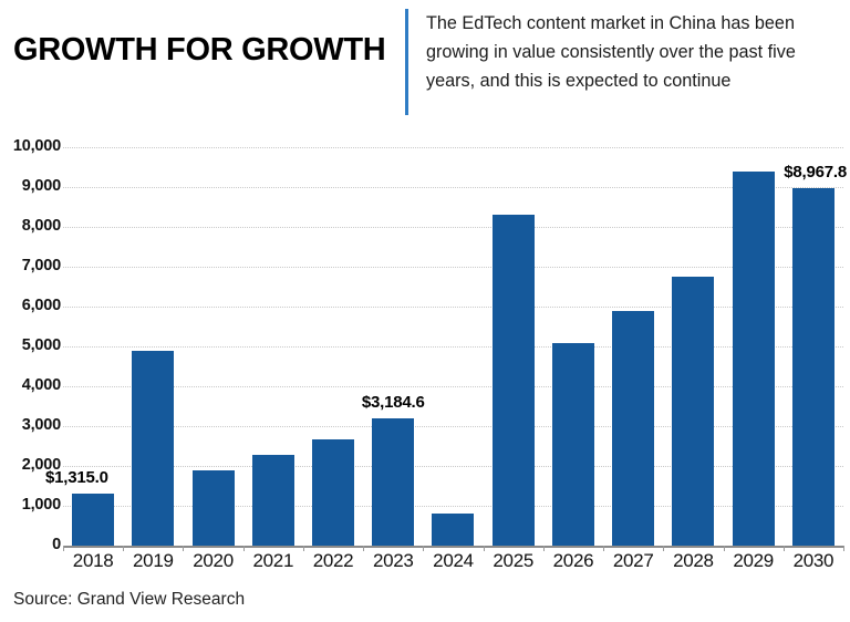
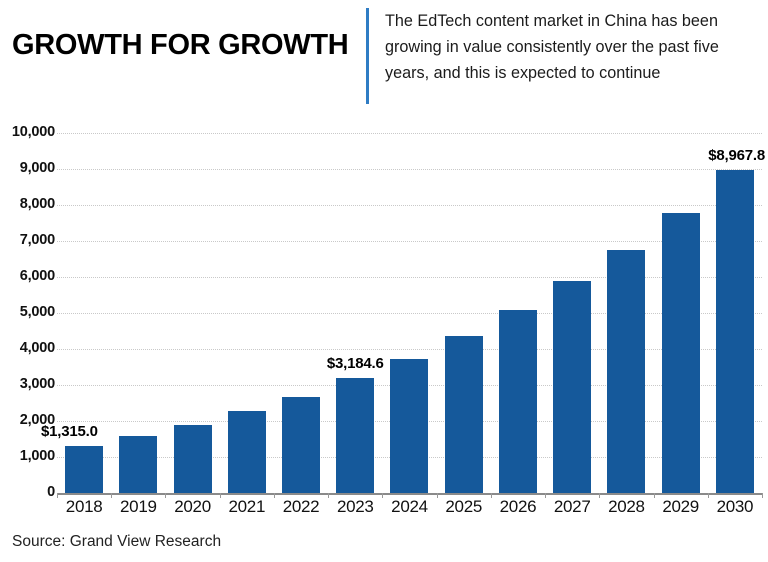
2019: 4900 -> 1600
2024: 800 -> 3700
2025: 8300 -> 4400
2029: 9400 -> 7800
